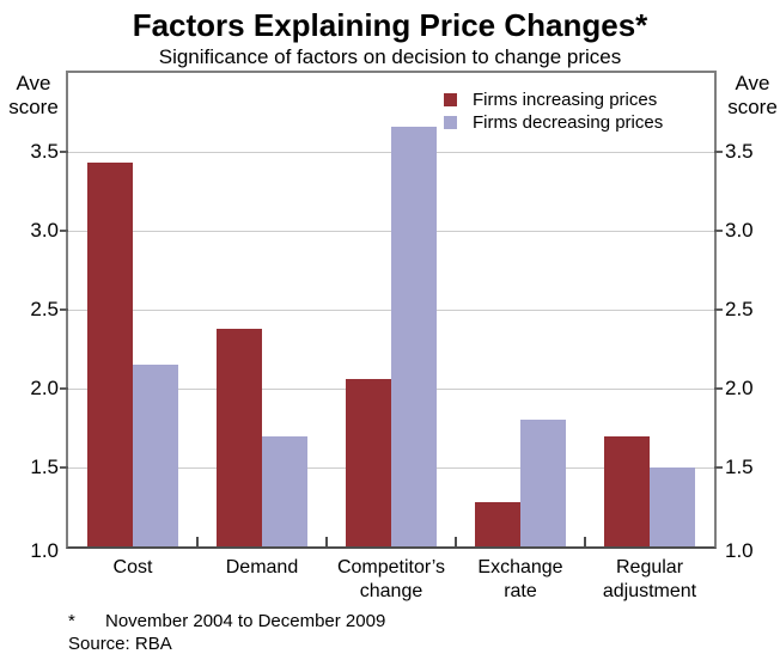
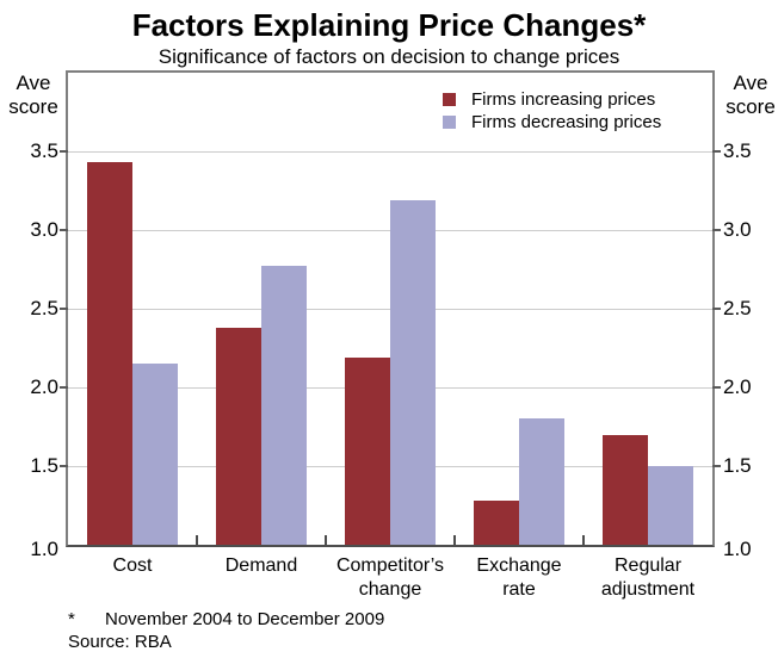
Firms decreasing prices/Demand: 1.70 -> 2.77
Firms increasing prices/Competitor’s change: 2.06 -> 2.19
Firms decreasing prices/Competitor’s change: 3.66 -> 3.19
